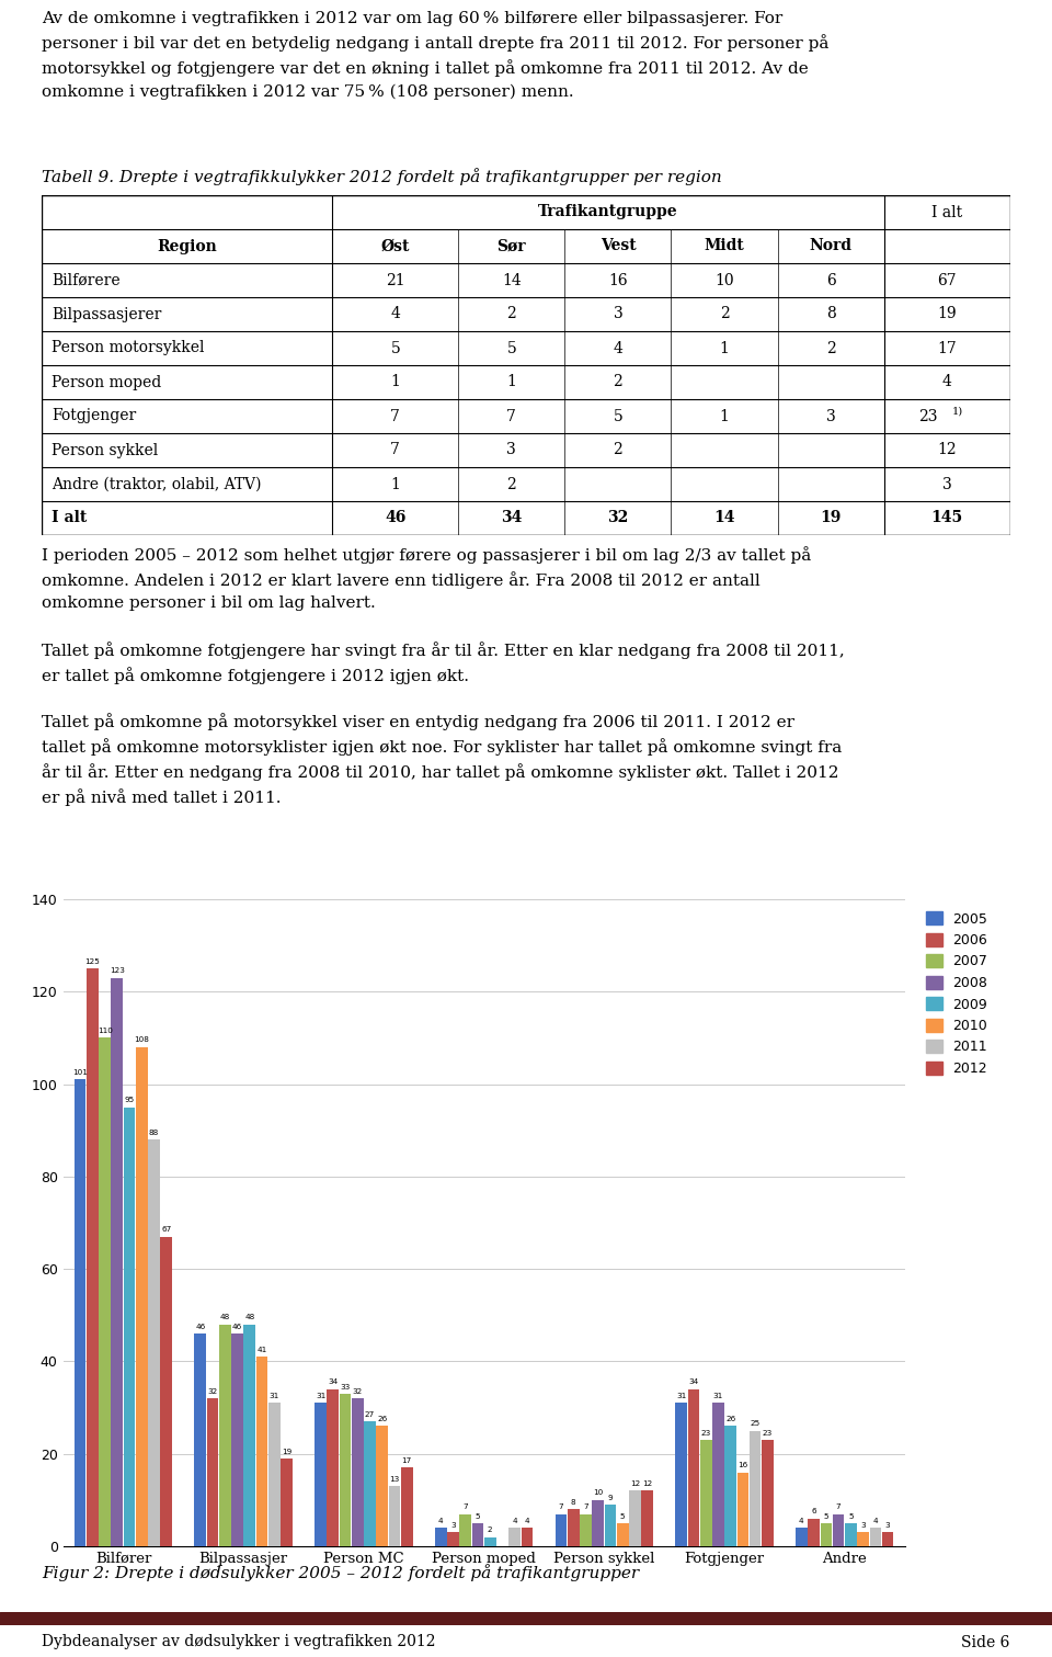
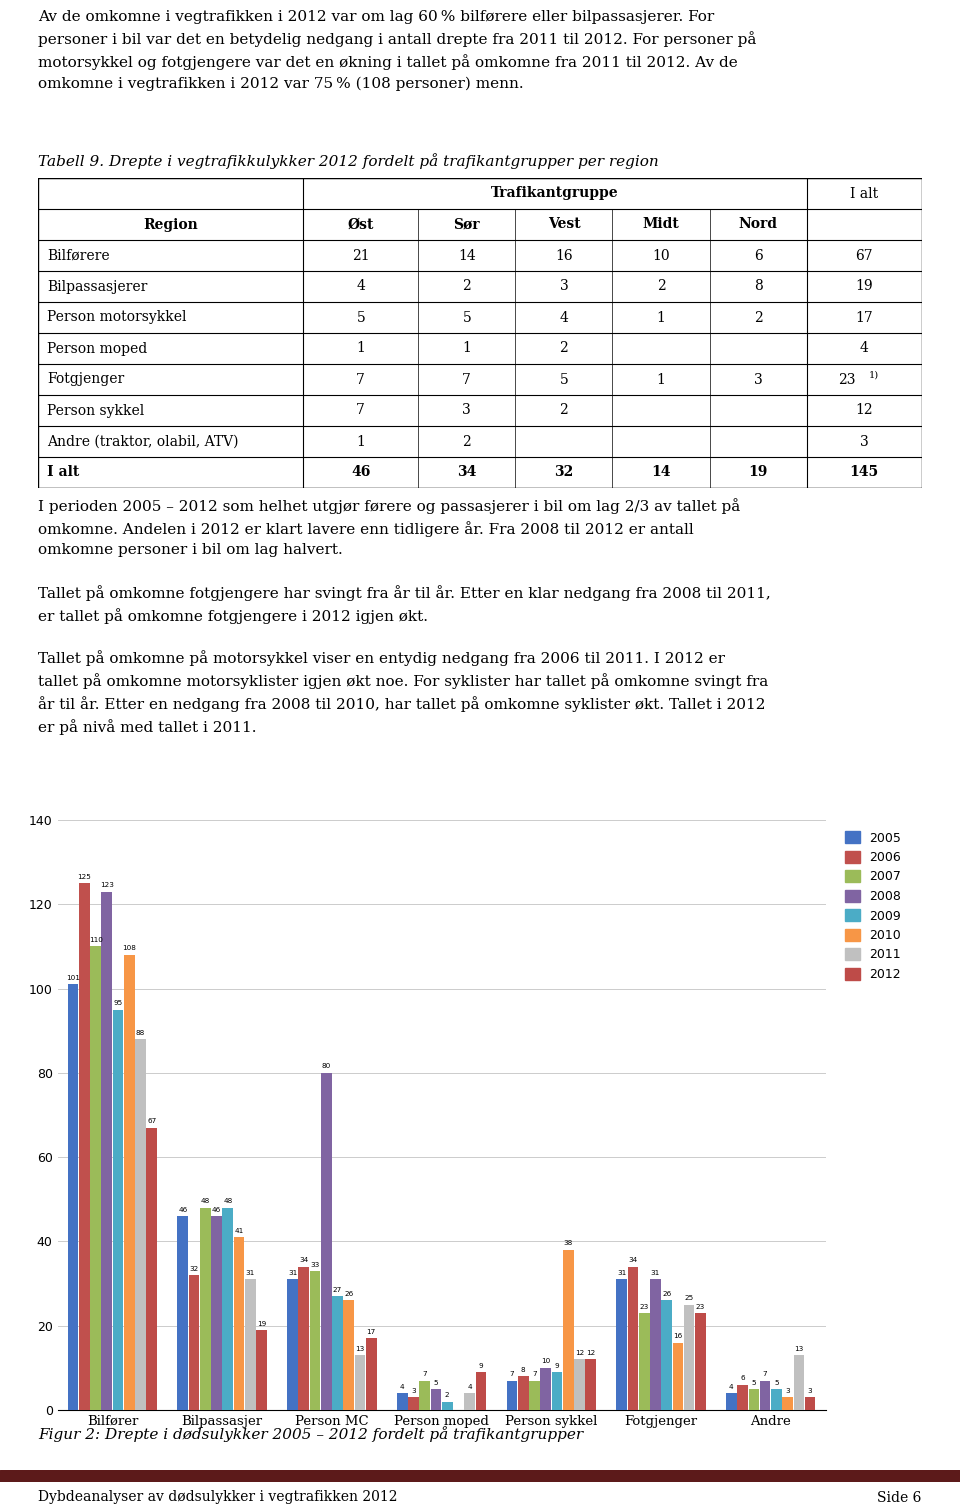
2008/Person MC: 32 -> 80
2012/Person moped: 4 -> 9
2010/Person sykkel: 5 -> 38
2011/Andre: 4 -> 13
